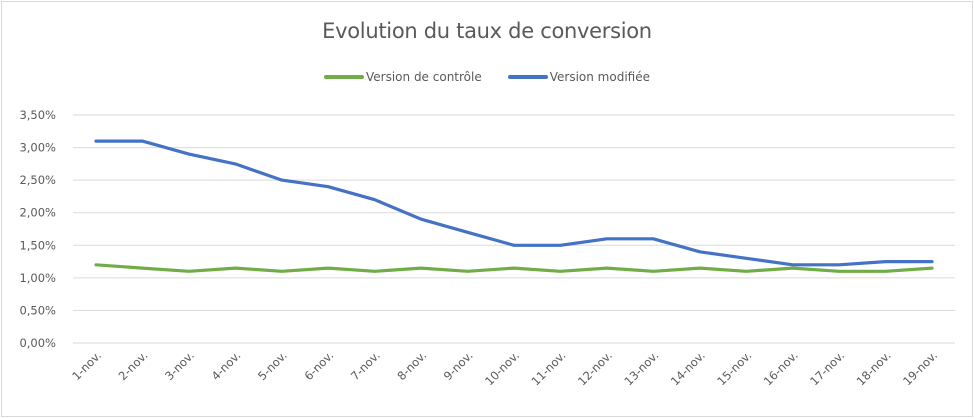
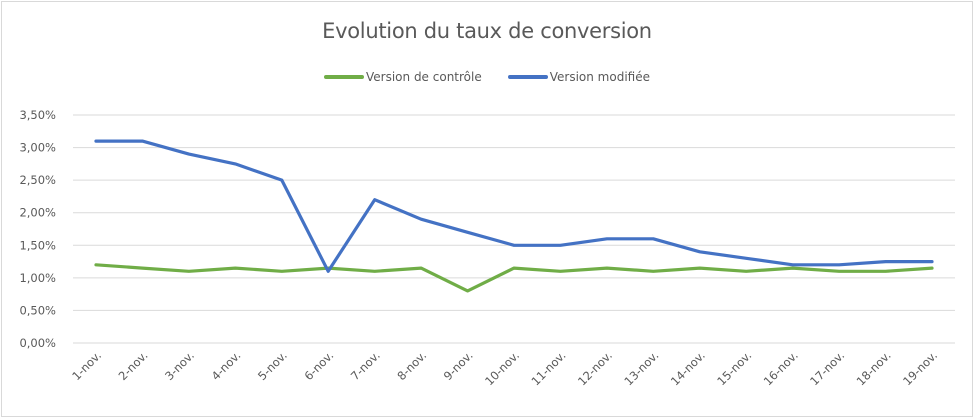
Version modifiée/6-nov.: 2,4% -> 1,1%
Version de contrôle/9-nov.: 1,1% -> 0,8%
